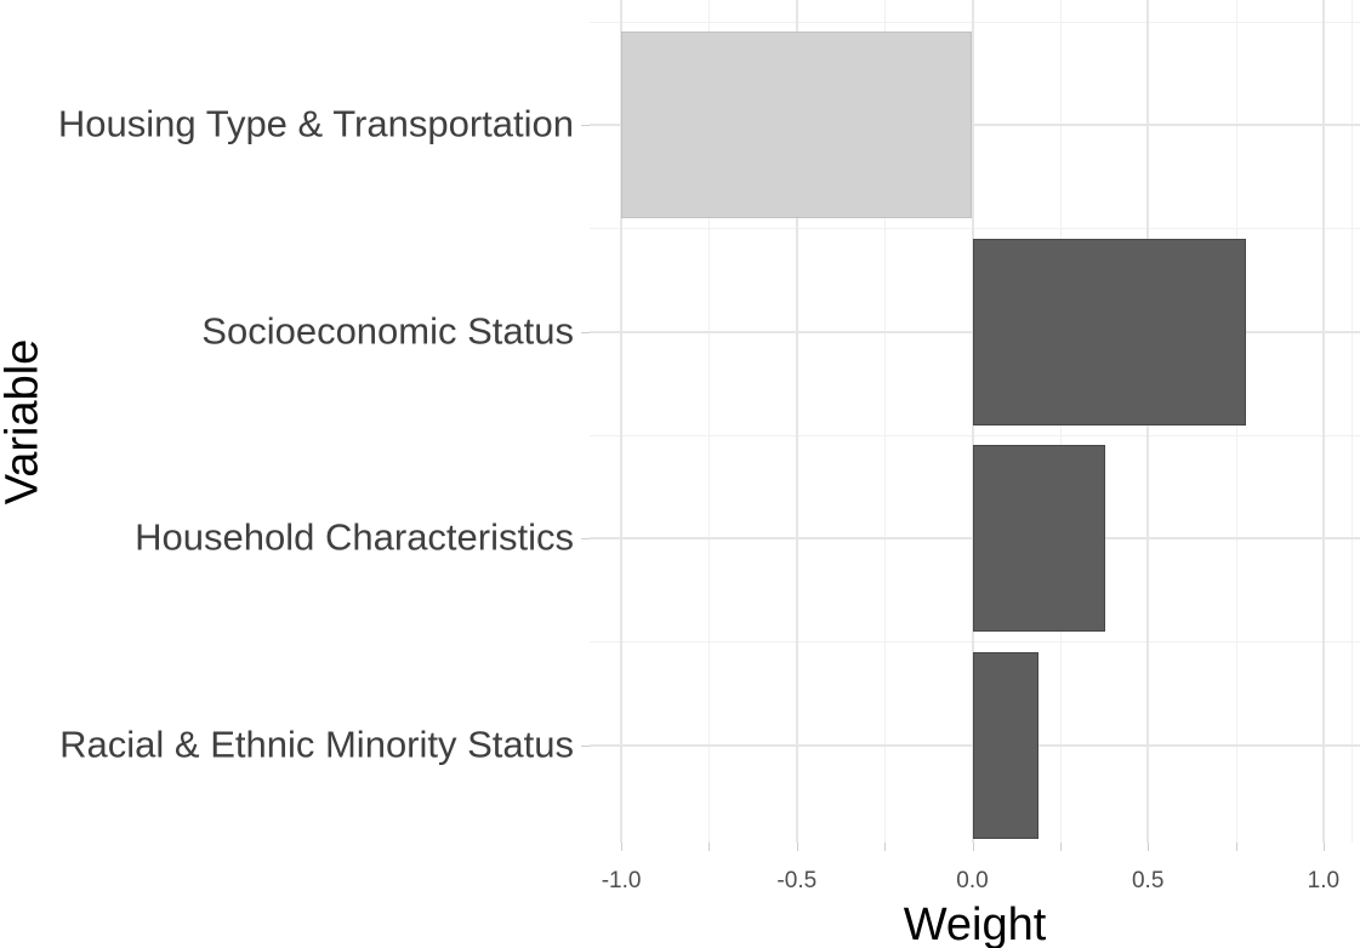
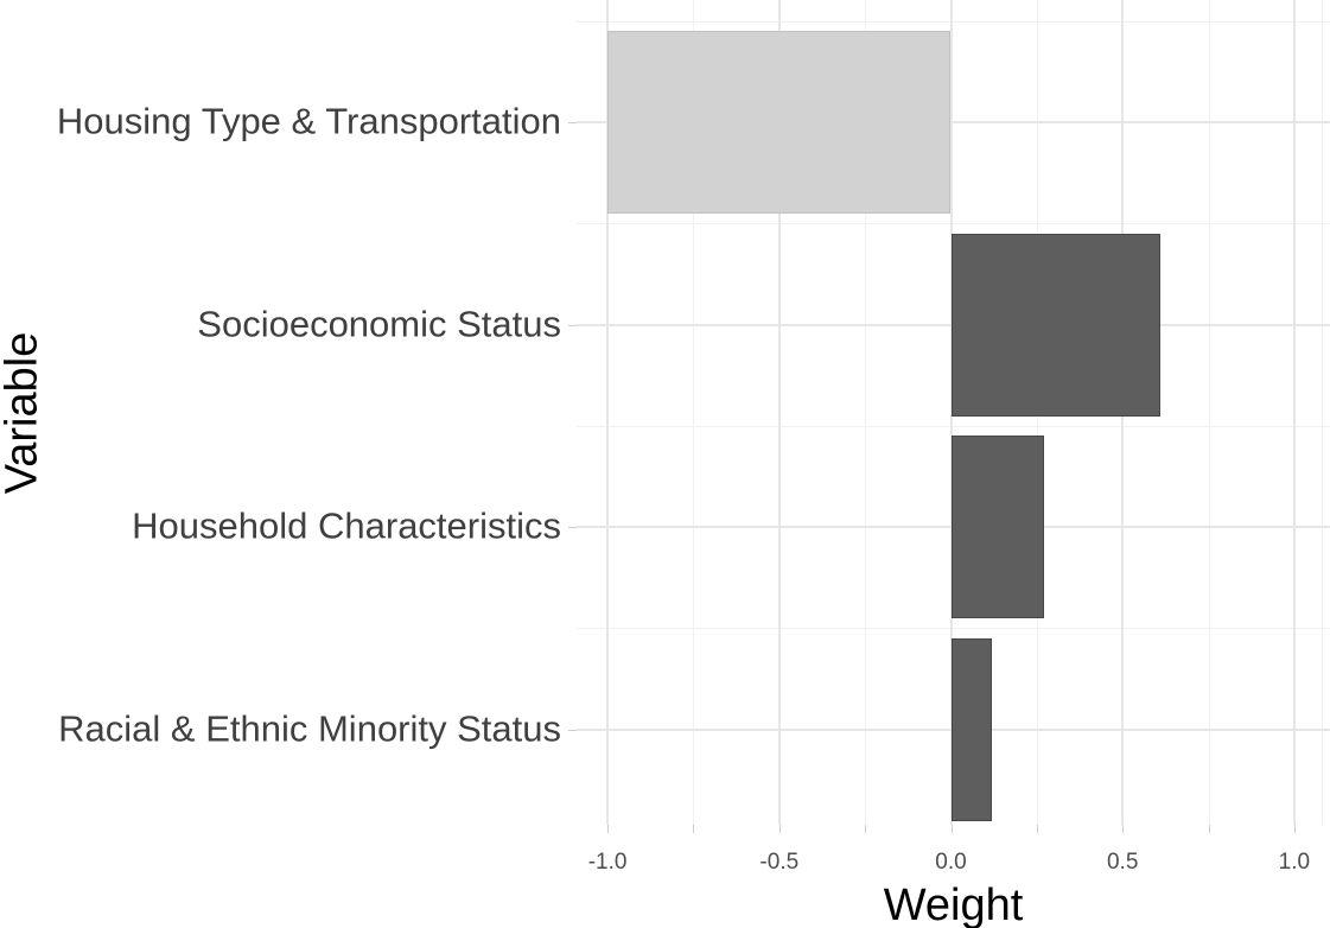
Socioeconomic Status: 0.78 -> 0.61
Household Characteristics: 0.38 -> 0.27
Racial & Ethnic Minority Status: 0.19 -> 0.12
